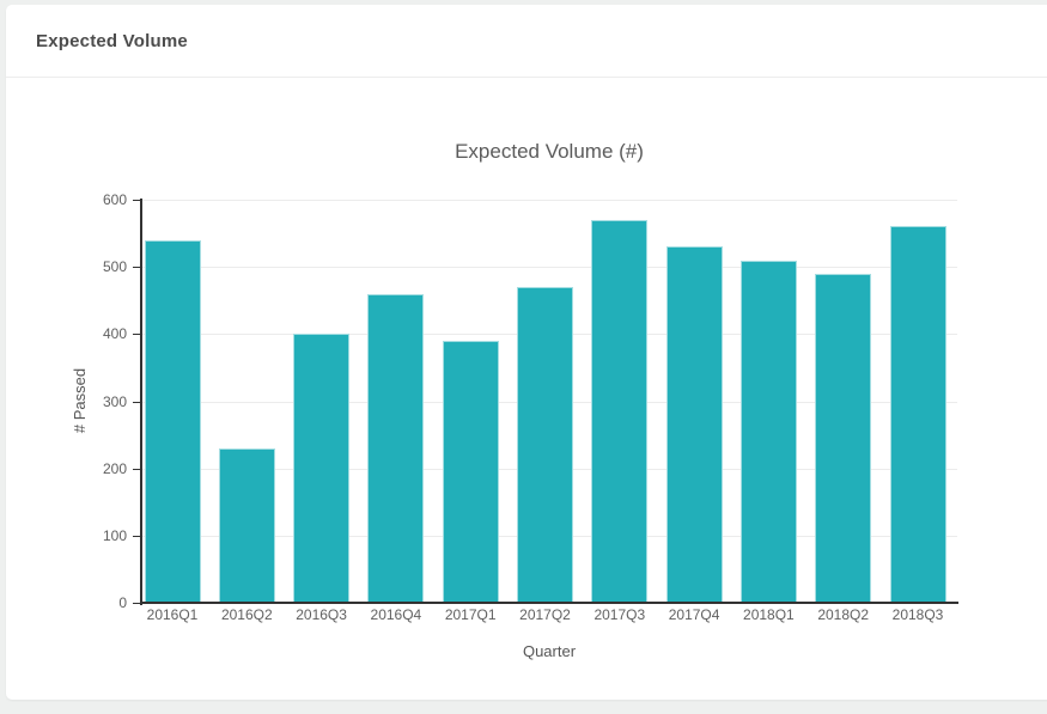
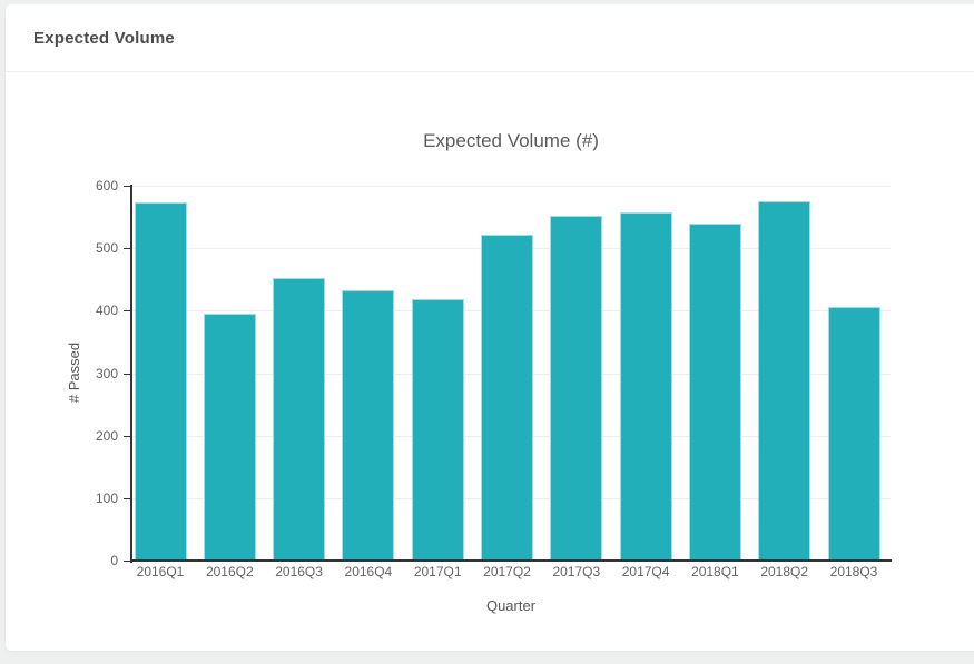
2016Q1: 540 -> 570
2016Q2: 230 -> 400
2016Q3: 400 -> 450
2016Q4: 460 -> 430
2017Q1: 390 -> 420
2017Q2: 470 -> 520
2017Q3: 570 -> 550
2017Q4: 530 -> 560
2018Q1: 510 -> 540
2018Q2: 490 -> 580
2018Q3: 560 -> 410
